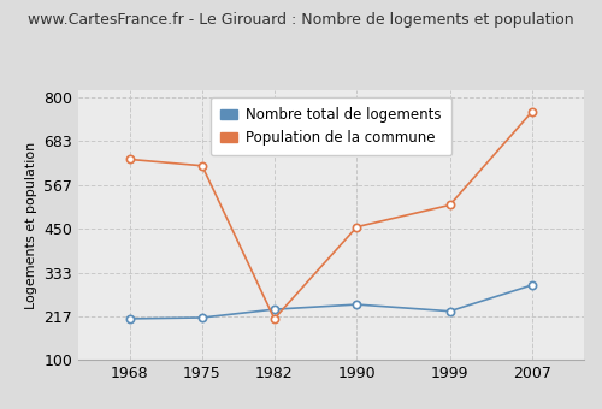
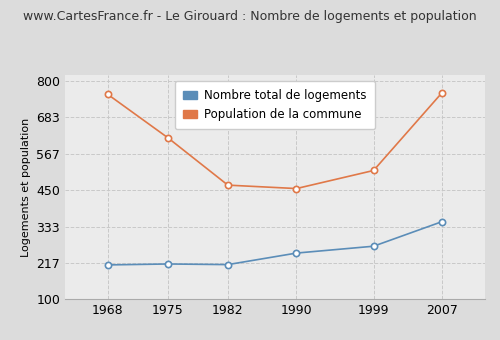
Population de la commune/1968: 635 -> 757
Nombre total de logements/1982: 235 -> 211
Population de la commune/1982: 210 -> 466
Nombre total de logements/1999: 230 -> 270
Nombre total de logements/2007: 300 -> 349
